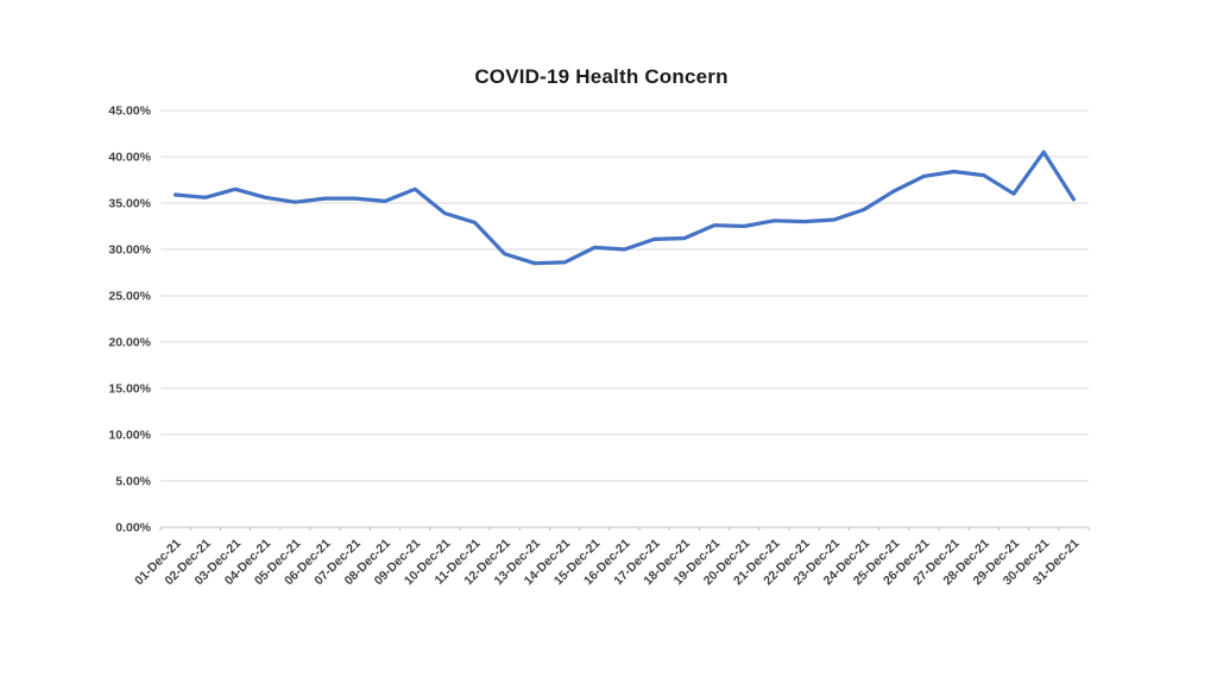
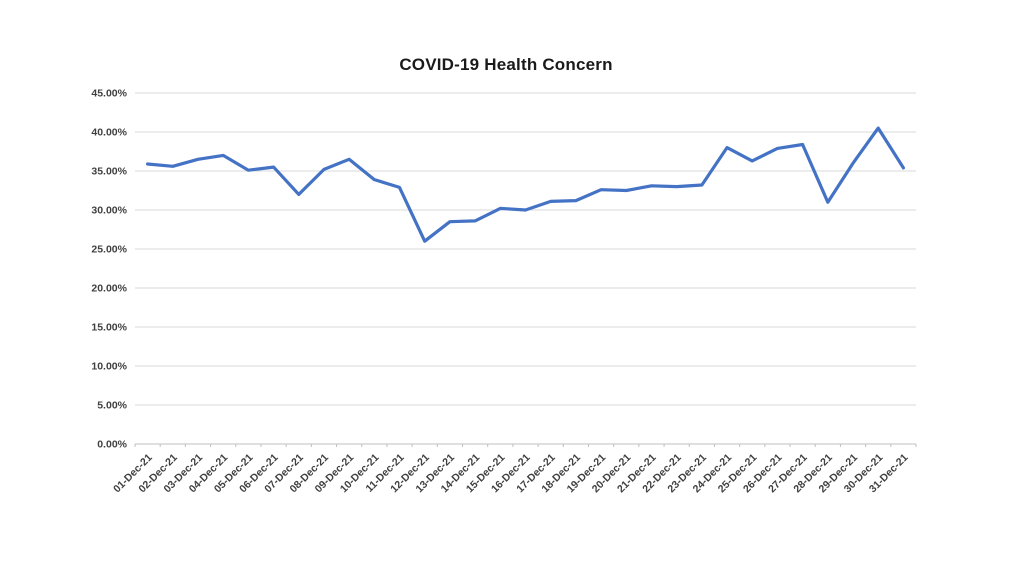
04-Dec-21: 36% -> 37%
07-Dec-21: 36% -> 32%
12-Dec-21: 30% -> 26%
24-Dec-21: 34% -> 38%
28-Dec-21: 38% -> 31%
